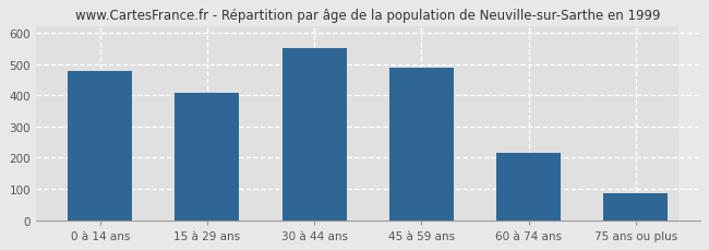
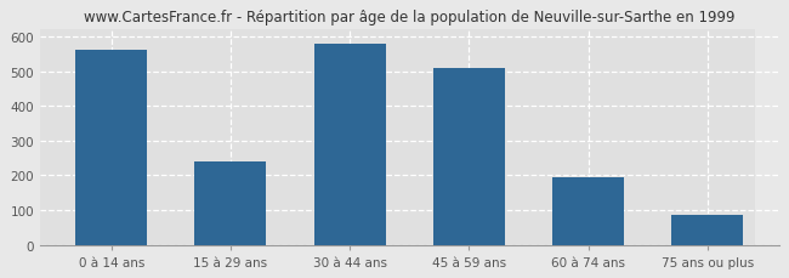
0 à 14 ans: 478 -> 560
15 à 29 ans: 408 -> 240
30 à 44 ans: 550 -> 580
45 à 59 ans: 487 -> 510
60 à 74 ans: 216 -> 195
